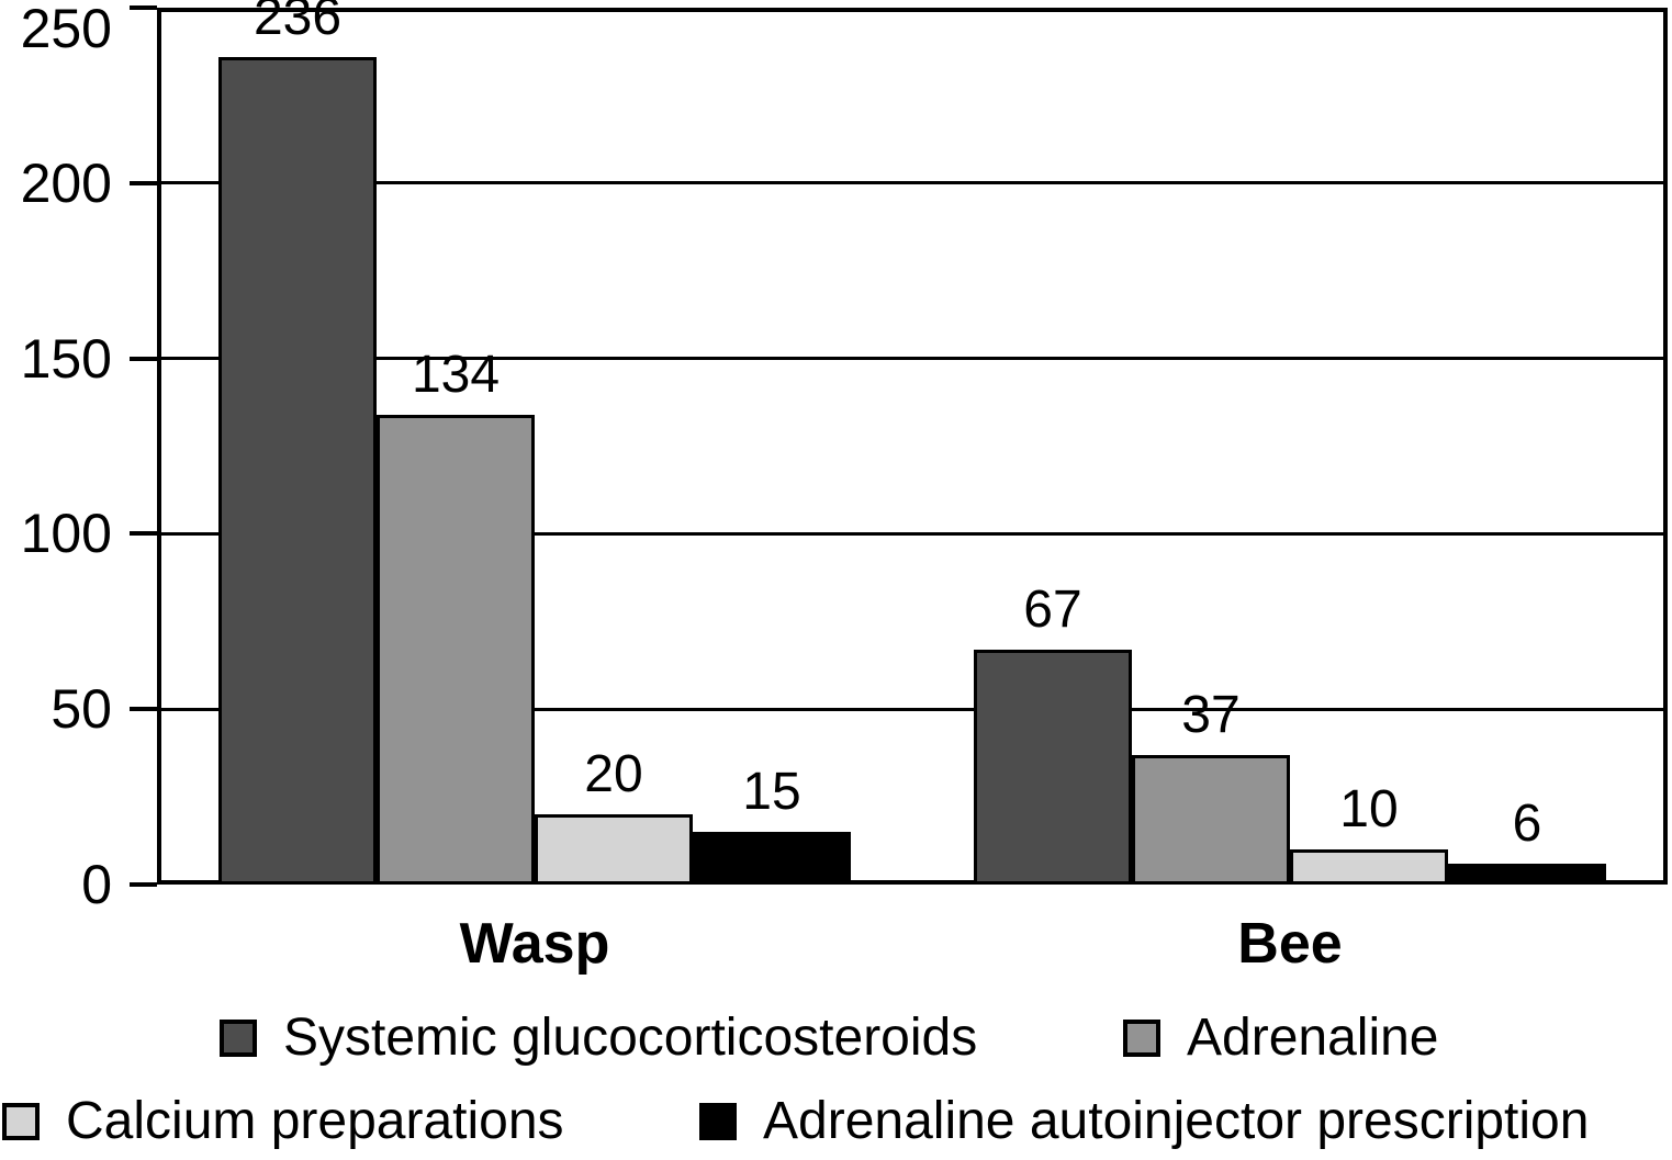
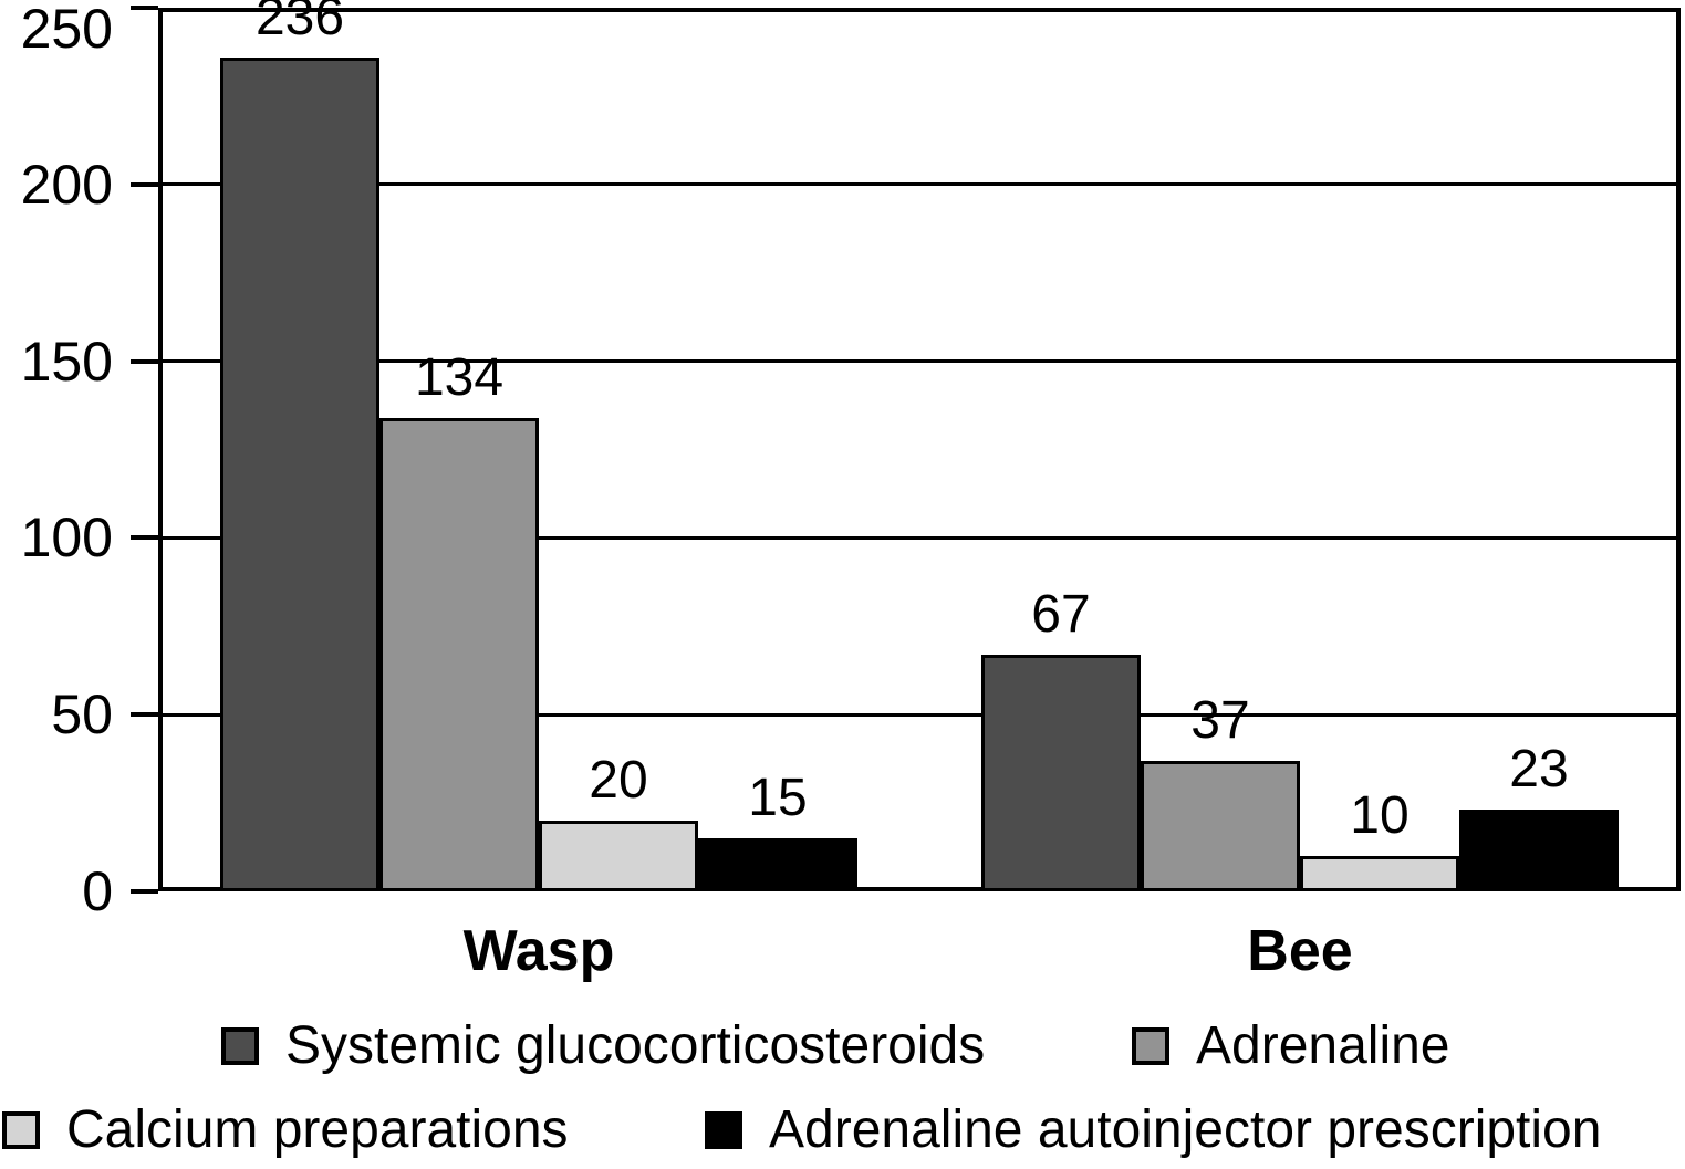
Adrenaline autoinjector prescription/Bee: 6 -> 23
